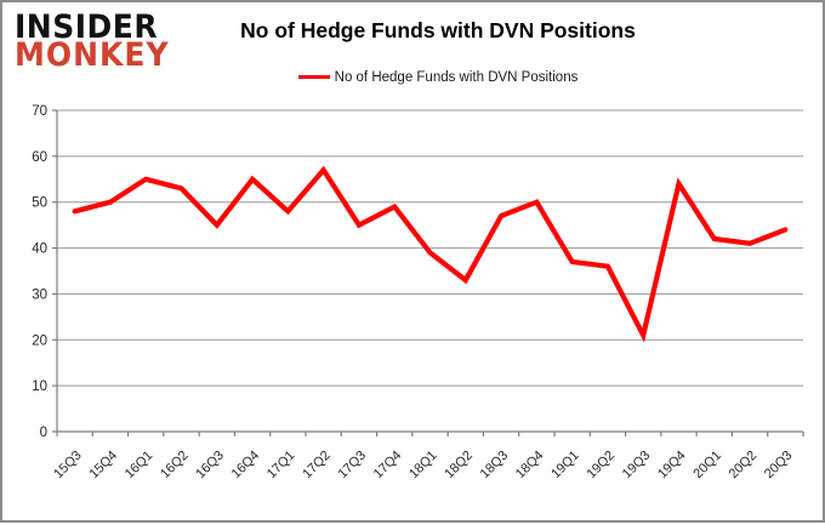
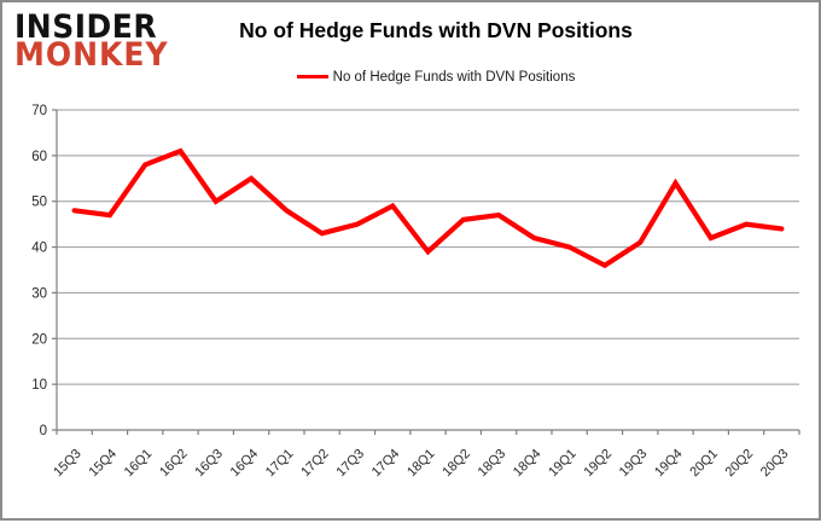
15Q4: 50 -> 47
16Q1: 55 -> 58
16Q2: 53 -> 61
16Q3: 45 -> 50
17Q2: 57 -> 43
18Q2: 33 -> 46
18Q4: 50 -> 42
19Q1: 37 -> 40
19Q3: 21 -> 41
20Q2: 41 -> 45
